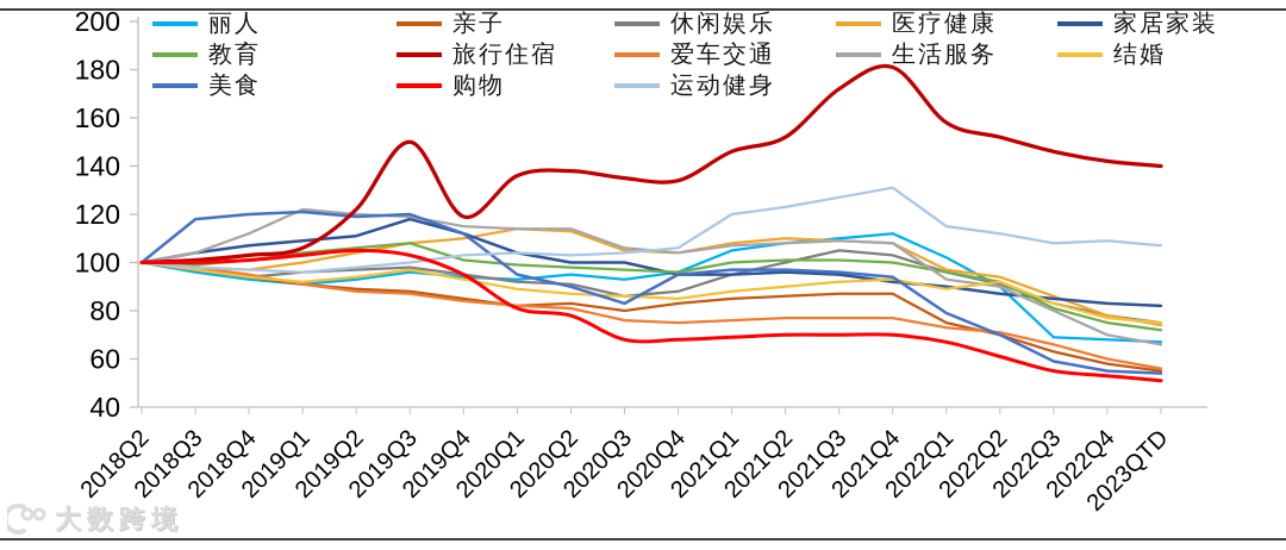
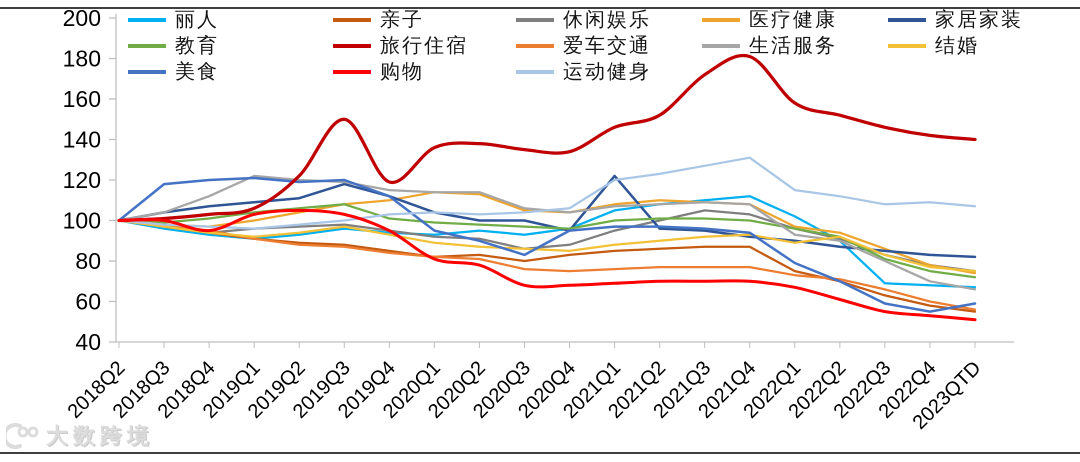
购物/2018Q4: 101 -> 95
家居家装/2021Q1: 95 -> 122
美食/2023QTD: 54 -> 59
